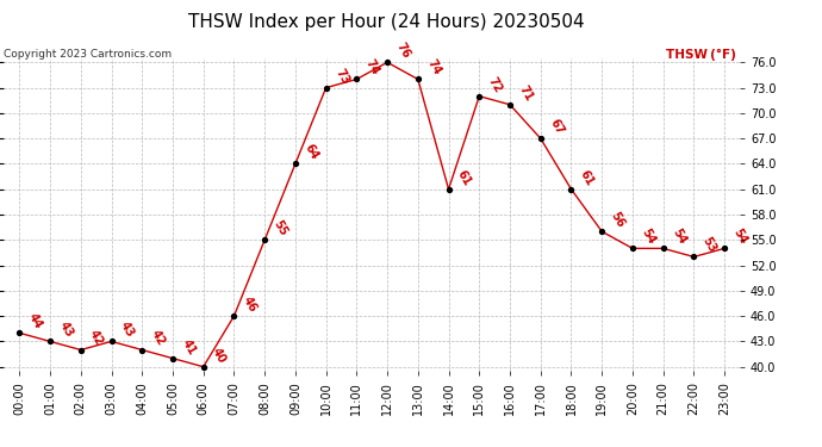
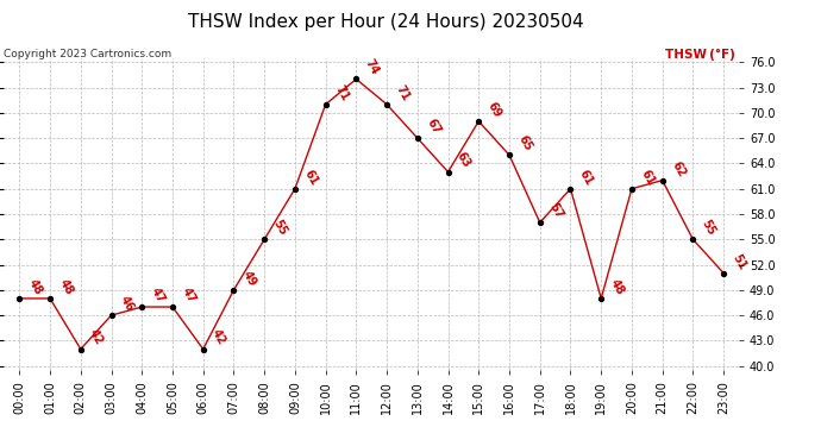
00:00: 44 -> 48
01:00: 43 -> 48
03:00: 43 -> 46
04:00: 42 -> 47
05:00: 41 -> 47
06:00: 40 -> 42
07:00: 46 -> 49
09:00: 64 -> 61
10:00: 73 -> 71
12:00: 76 -> 71
13:00: 74 -> 67
14:00: 61 -> 63
15:00: 72 -> 69
16:00: 71 -> 65
17:00: 67 -> 57
19:00: 56 -> 48
20:00: 54 -> 61
21:00: 54 -> 62
22:00: 53 -> 55
23:00: 54 -> 51
